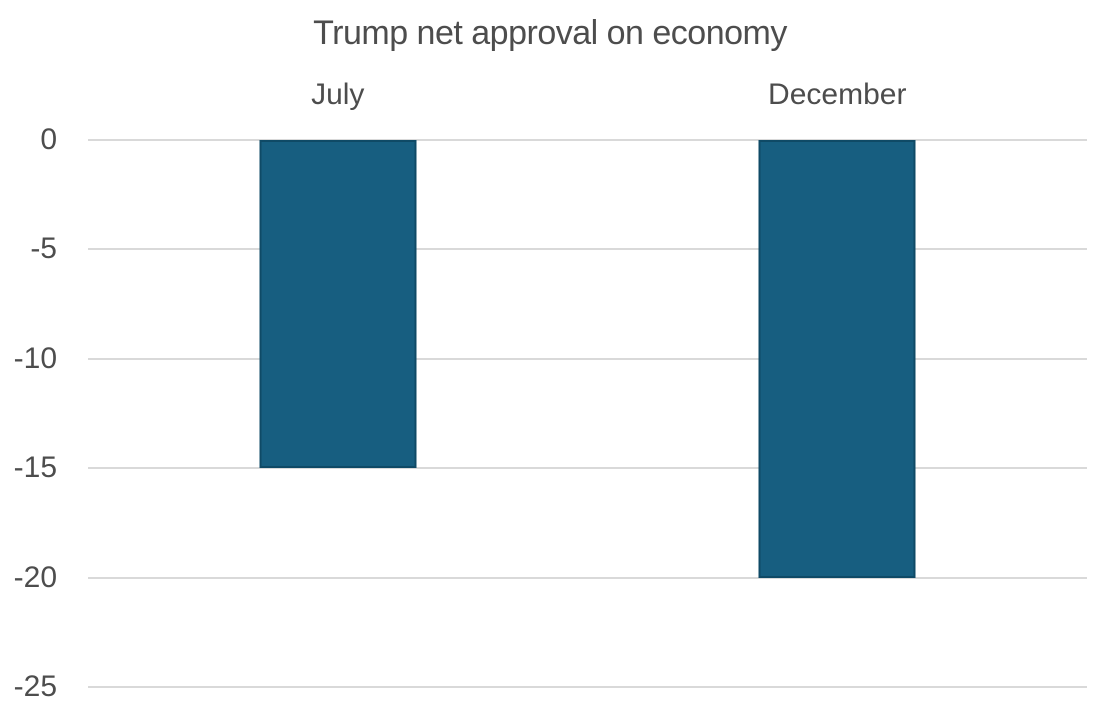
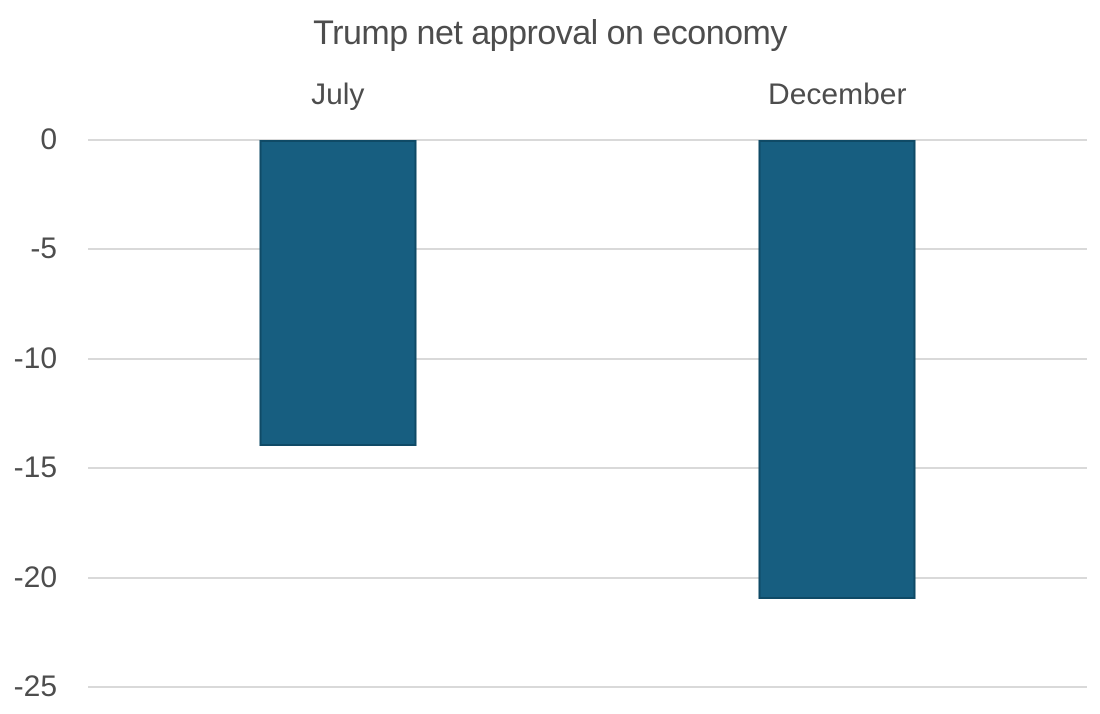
July: -15 -> -14
December: -20 -> -21
